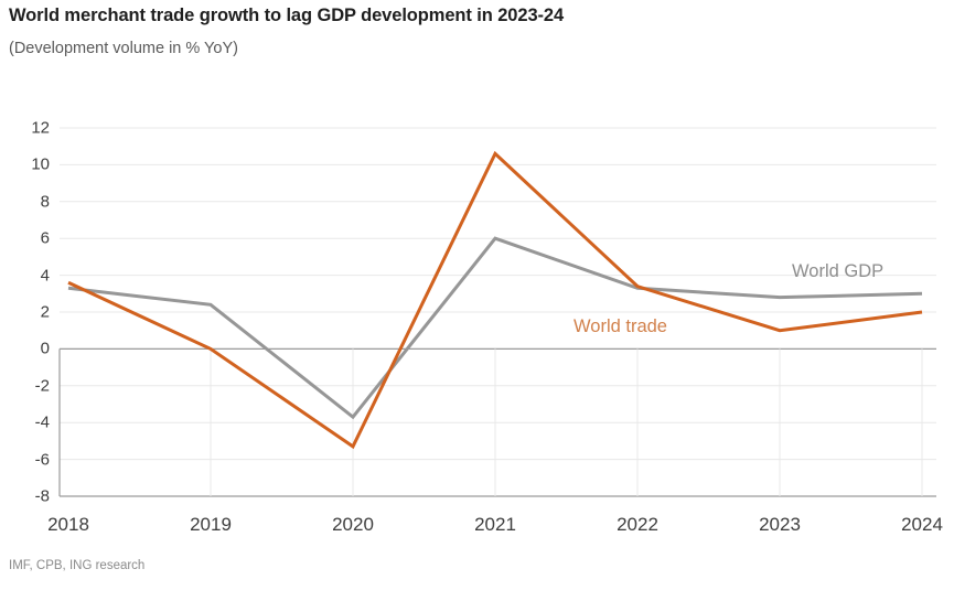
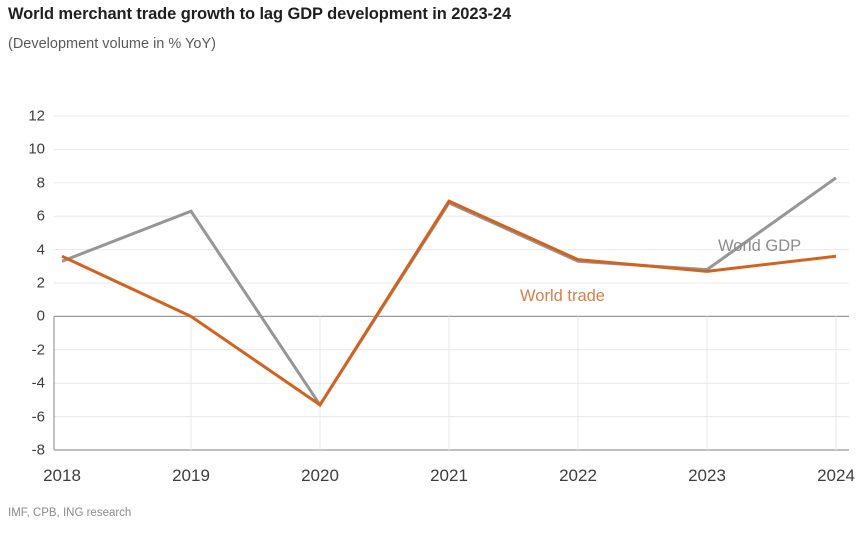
World GDP/2019: 2.4 -> 6.3
World GDP/2020: -3.7 -> -5.3
World trade/2021: 10.6 -> 6.9
World GDP/2021: 6.0 -> 6.8
World trade/2023: 1.0 -> 2.7
World trade/2024: 2.0 -> 3.6
World GDP/2024: 3.0 -> 8.3
